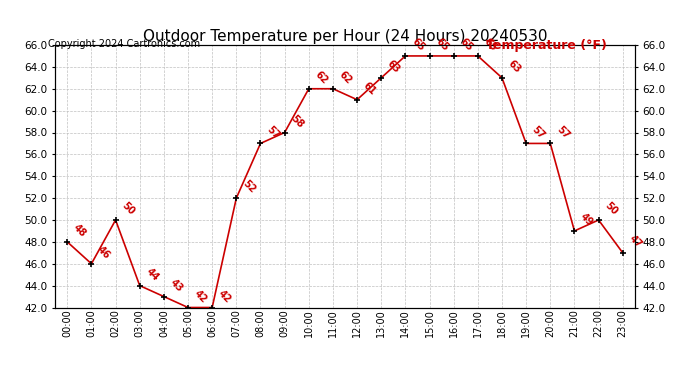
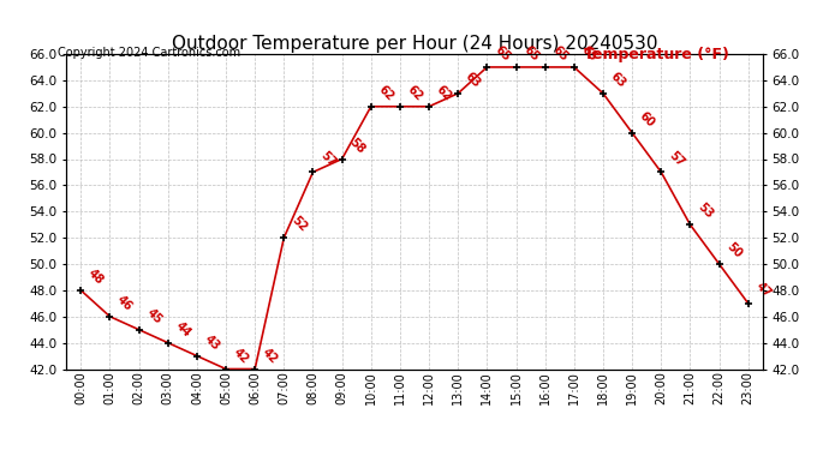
02:00: 50 -> 45
12:00: 61 -> 62
19:00: 57 -> 60
21:00: 49 -> 53
